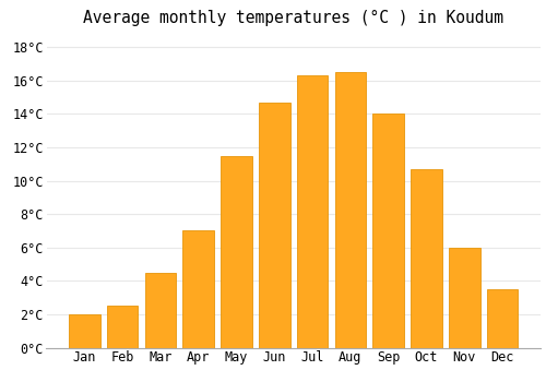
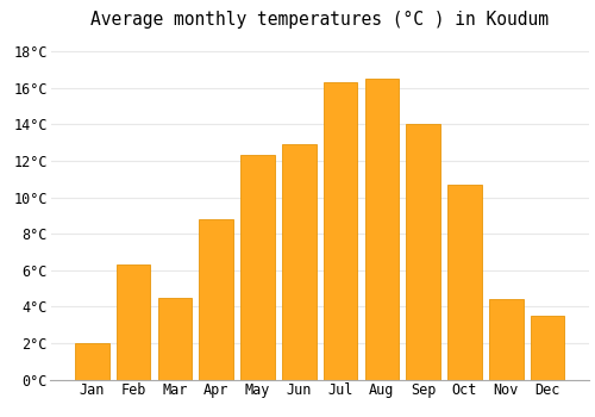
Feb: 2.5°C -> 6.3°C
Apr: 7.0°C -> 8.8°C
May: 11.5°C -> 12.3°C
Jun: 14.7°C -> 12.9°C
Nov: 6.0°C -> 4.4°C
